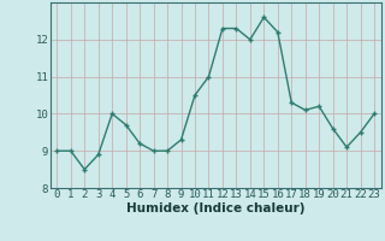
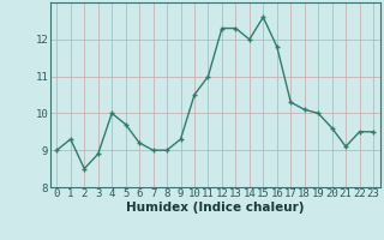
1: 9.0 -> 9.3
16: 12.2 -> 11.8
19: 10.2 -> 10.0
23: 10.0 -> 9.5
